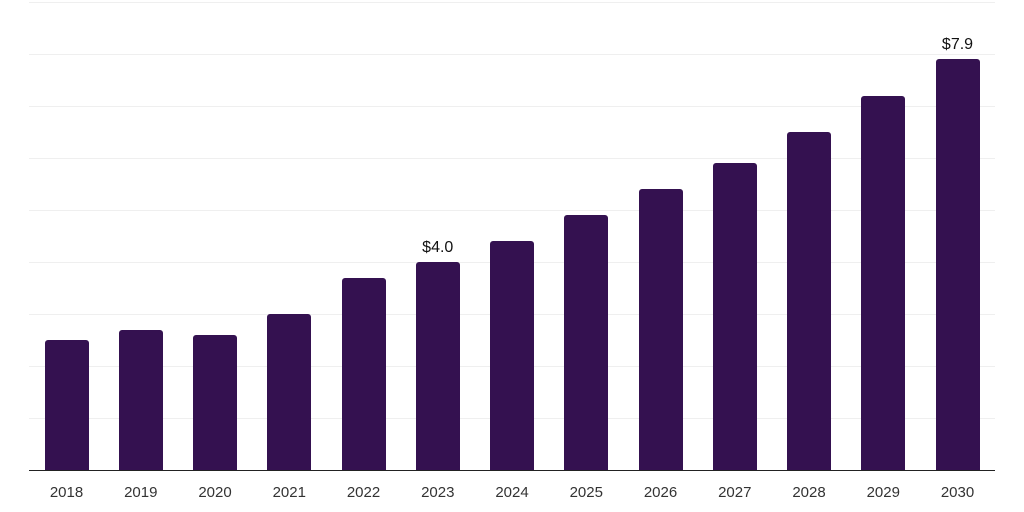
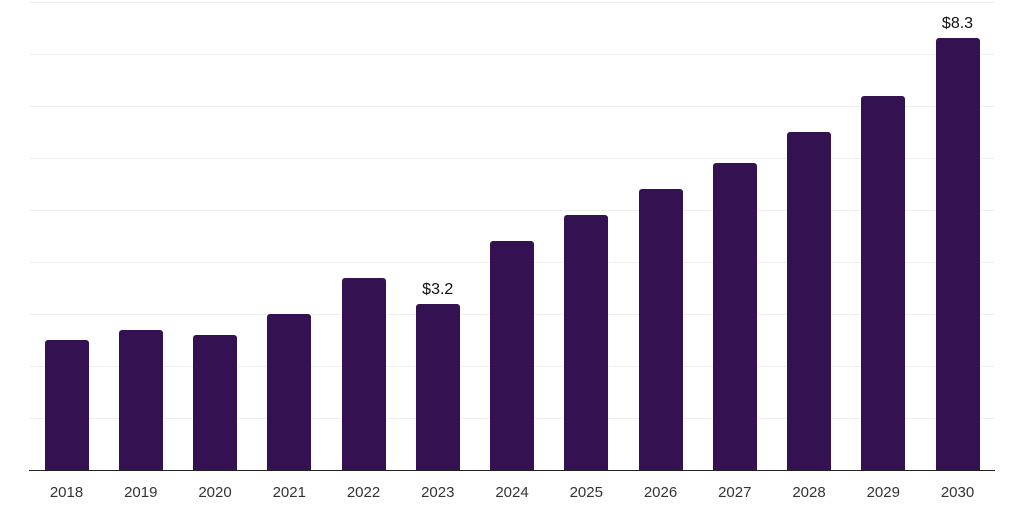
2023: $4.0 -> $3.2
2030: $7.9 -> $8.3
